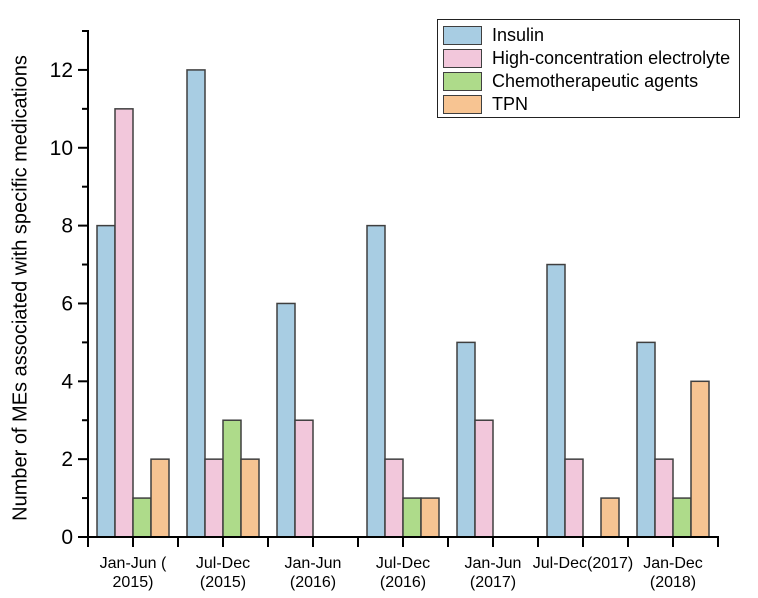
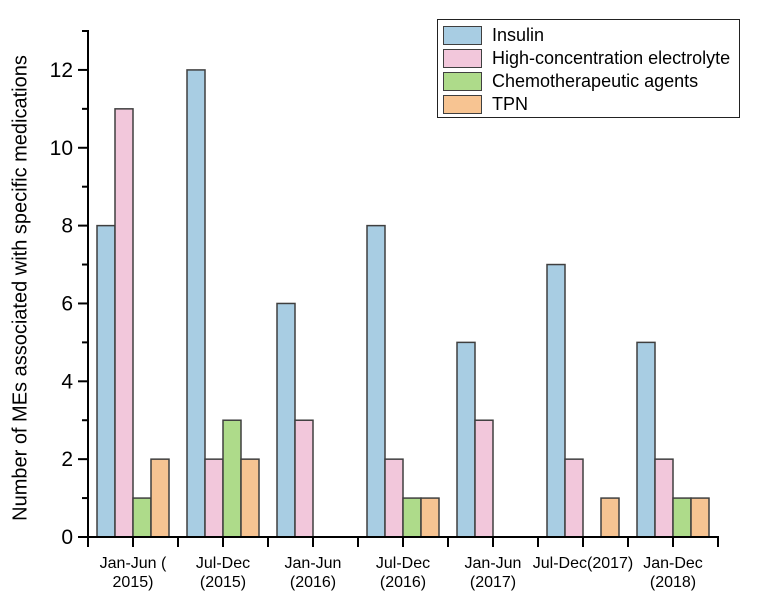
TPN/Jan-Dec (2018): 4 -> 1
